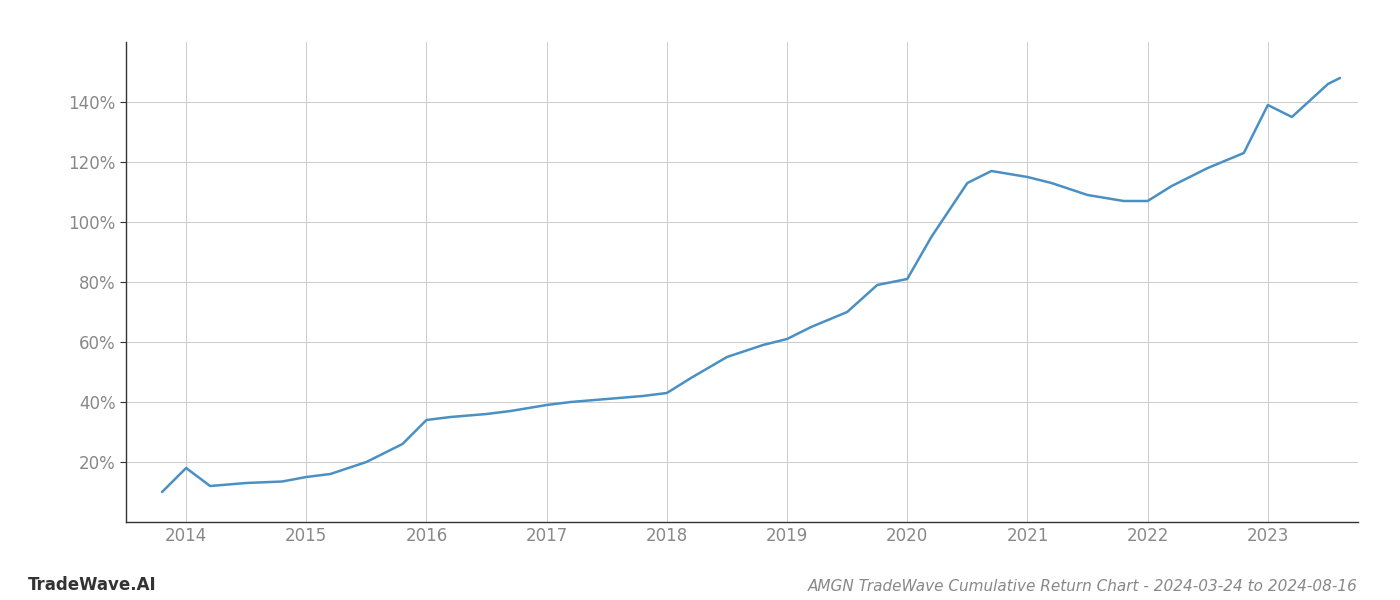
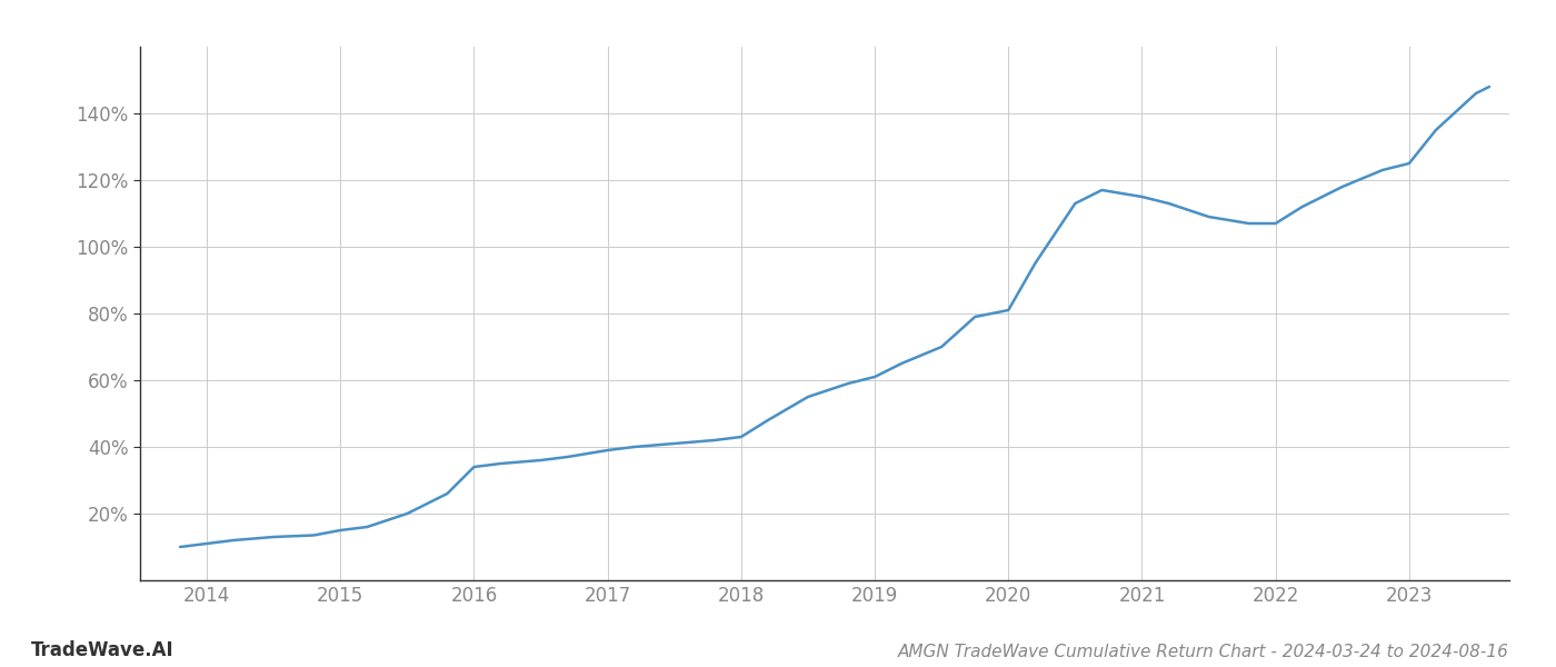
2014: 18.0% -> 11.0%
2023: 139.0% -> 125.0%
